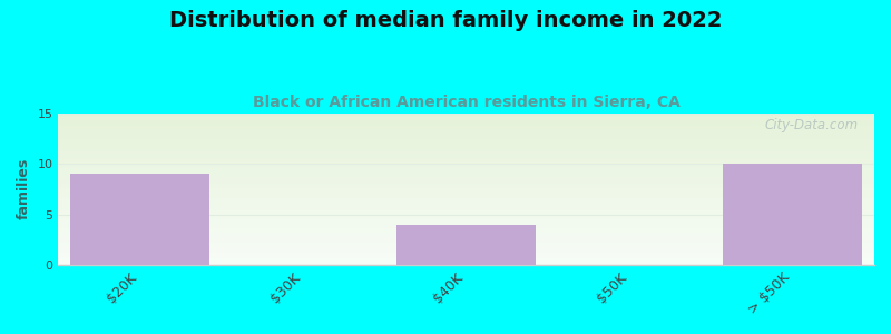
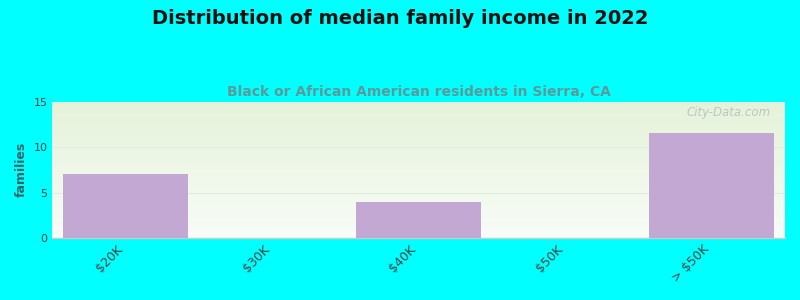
$20K: 9.0 -> 7.0
> $50K: 10.0 -> 11.5
